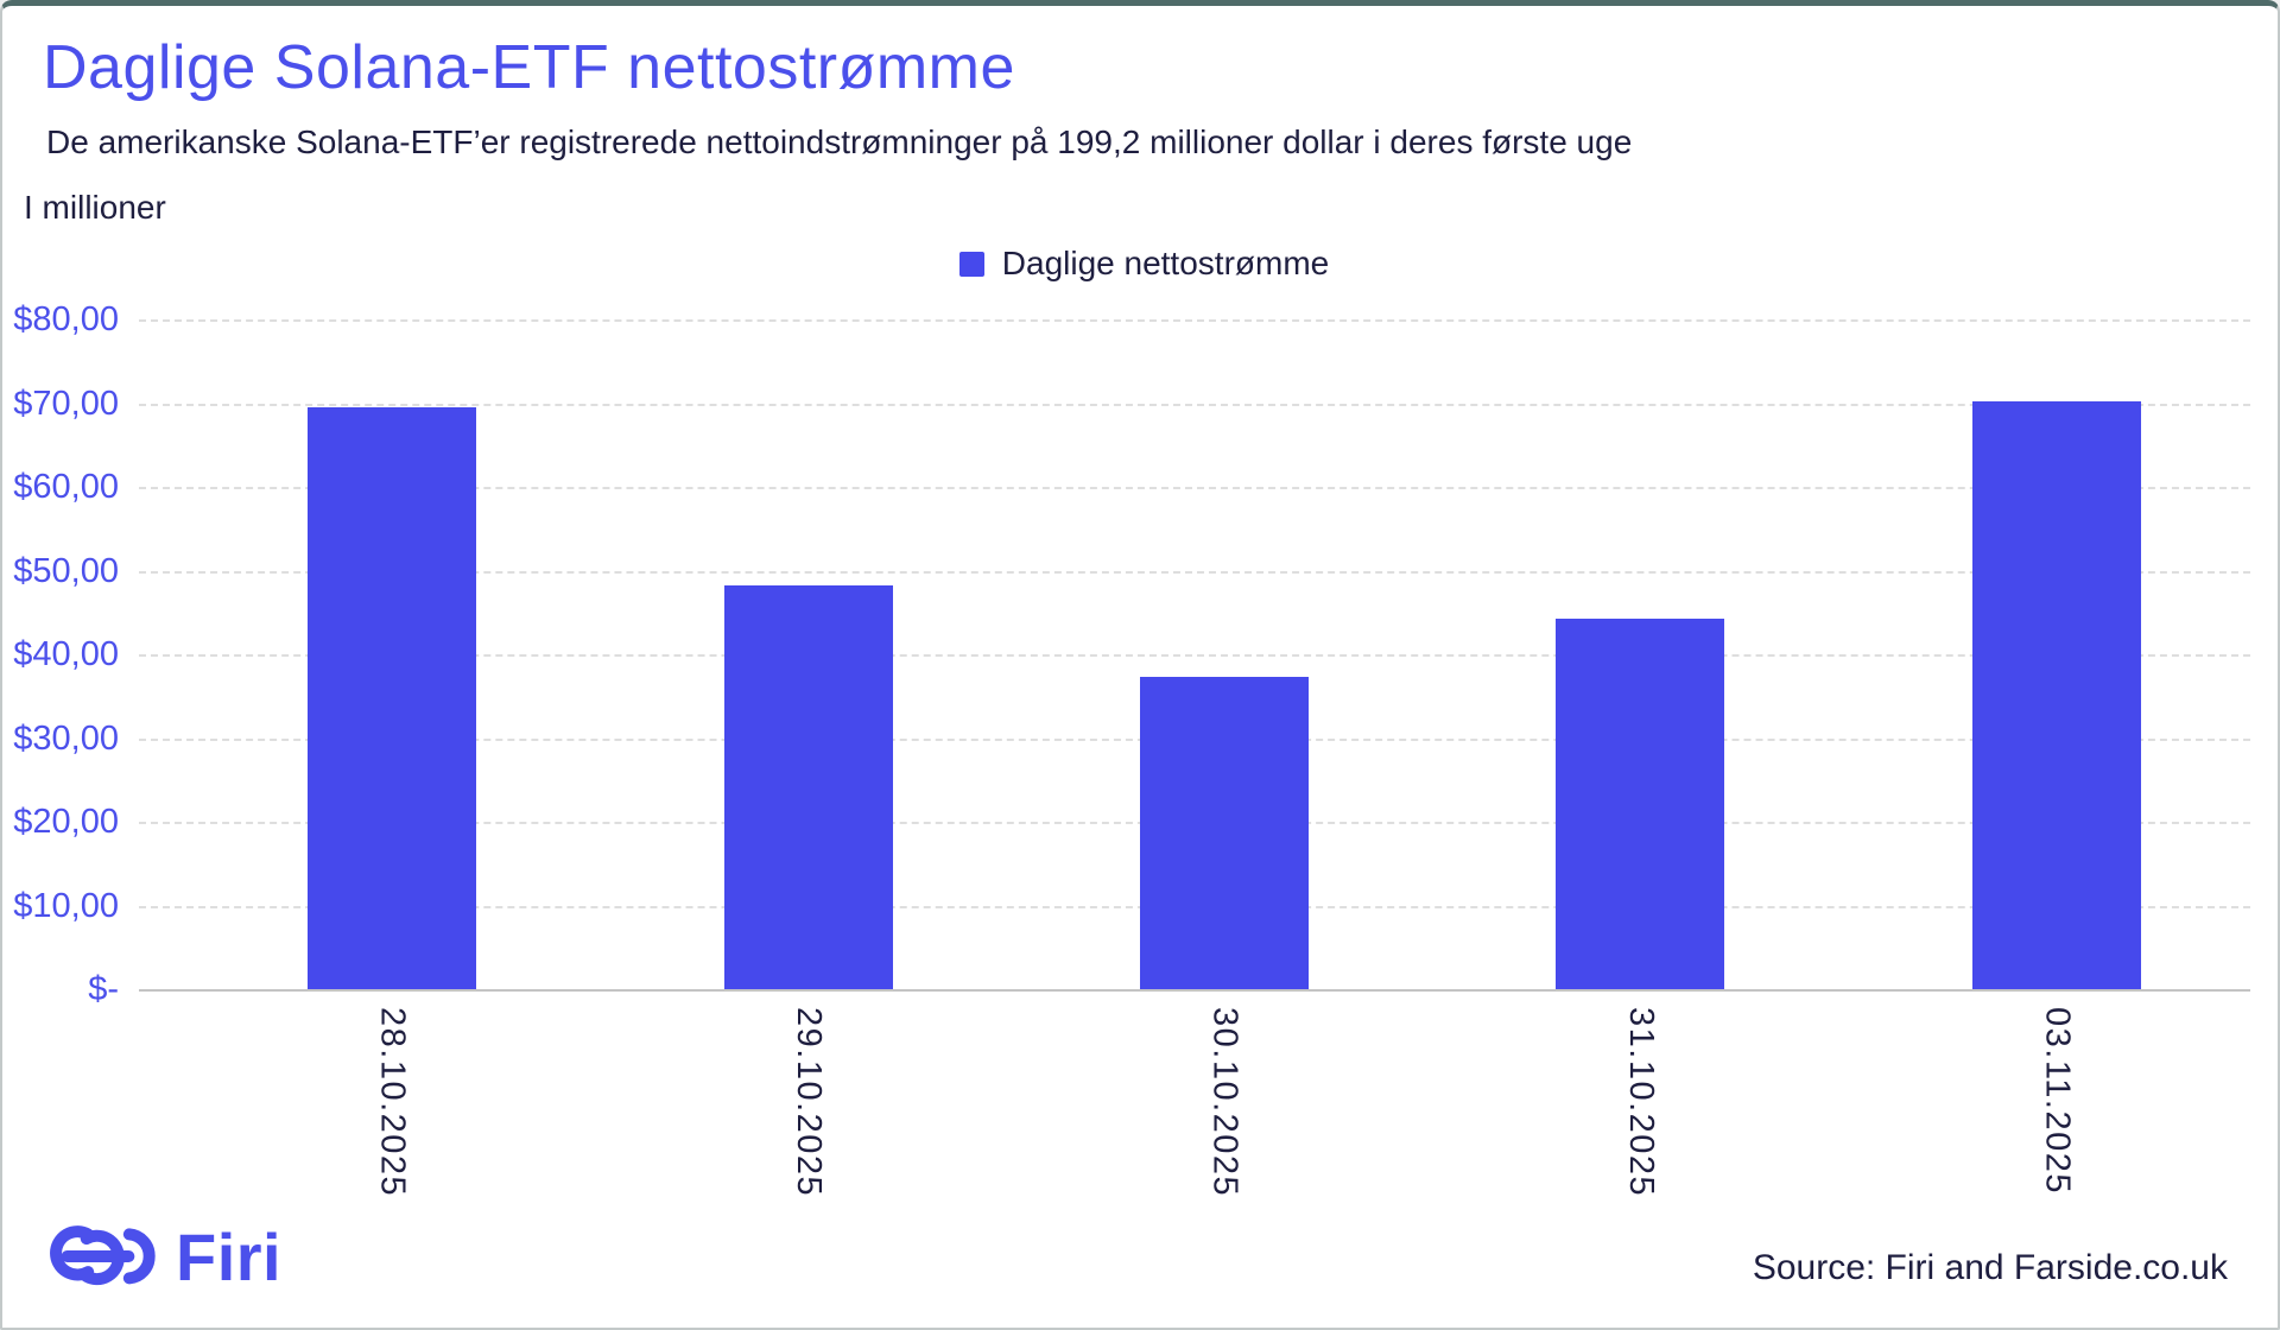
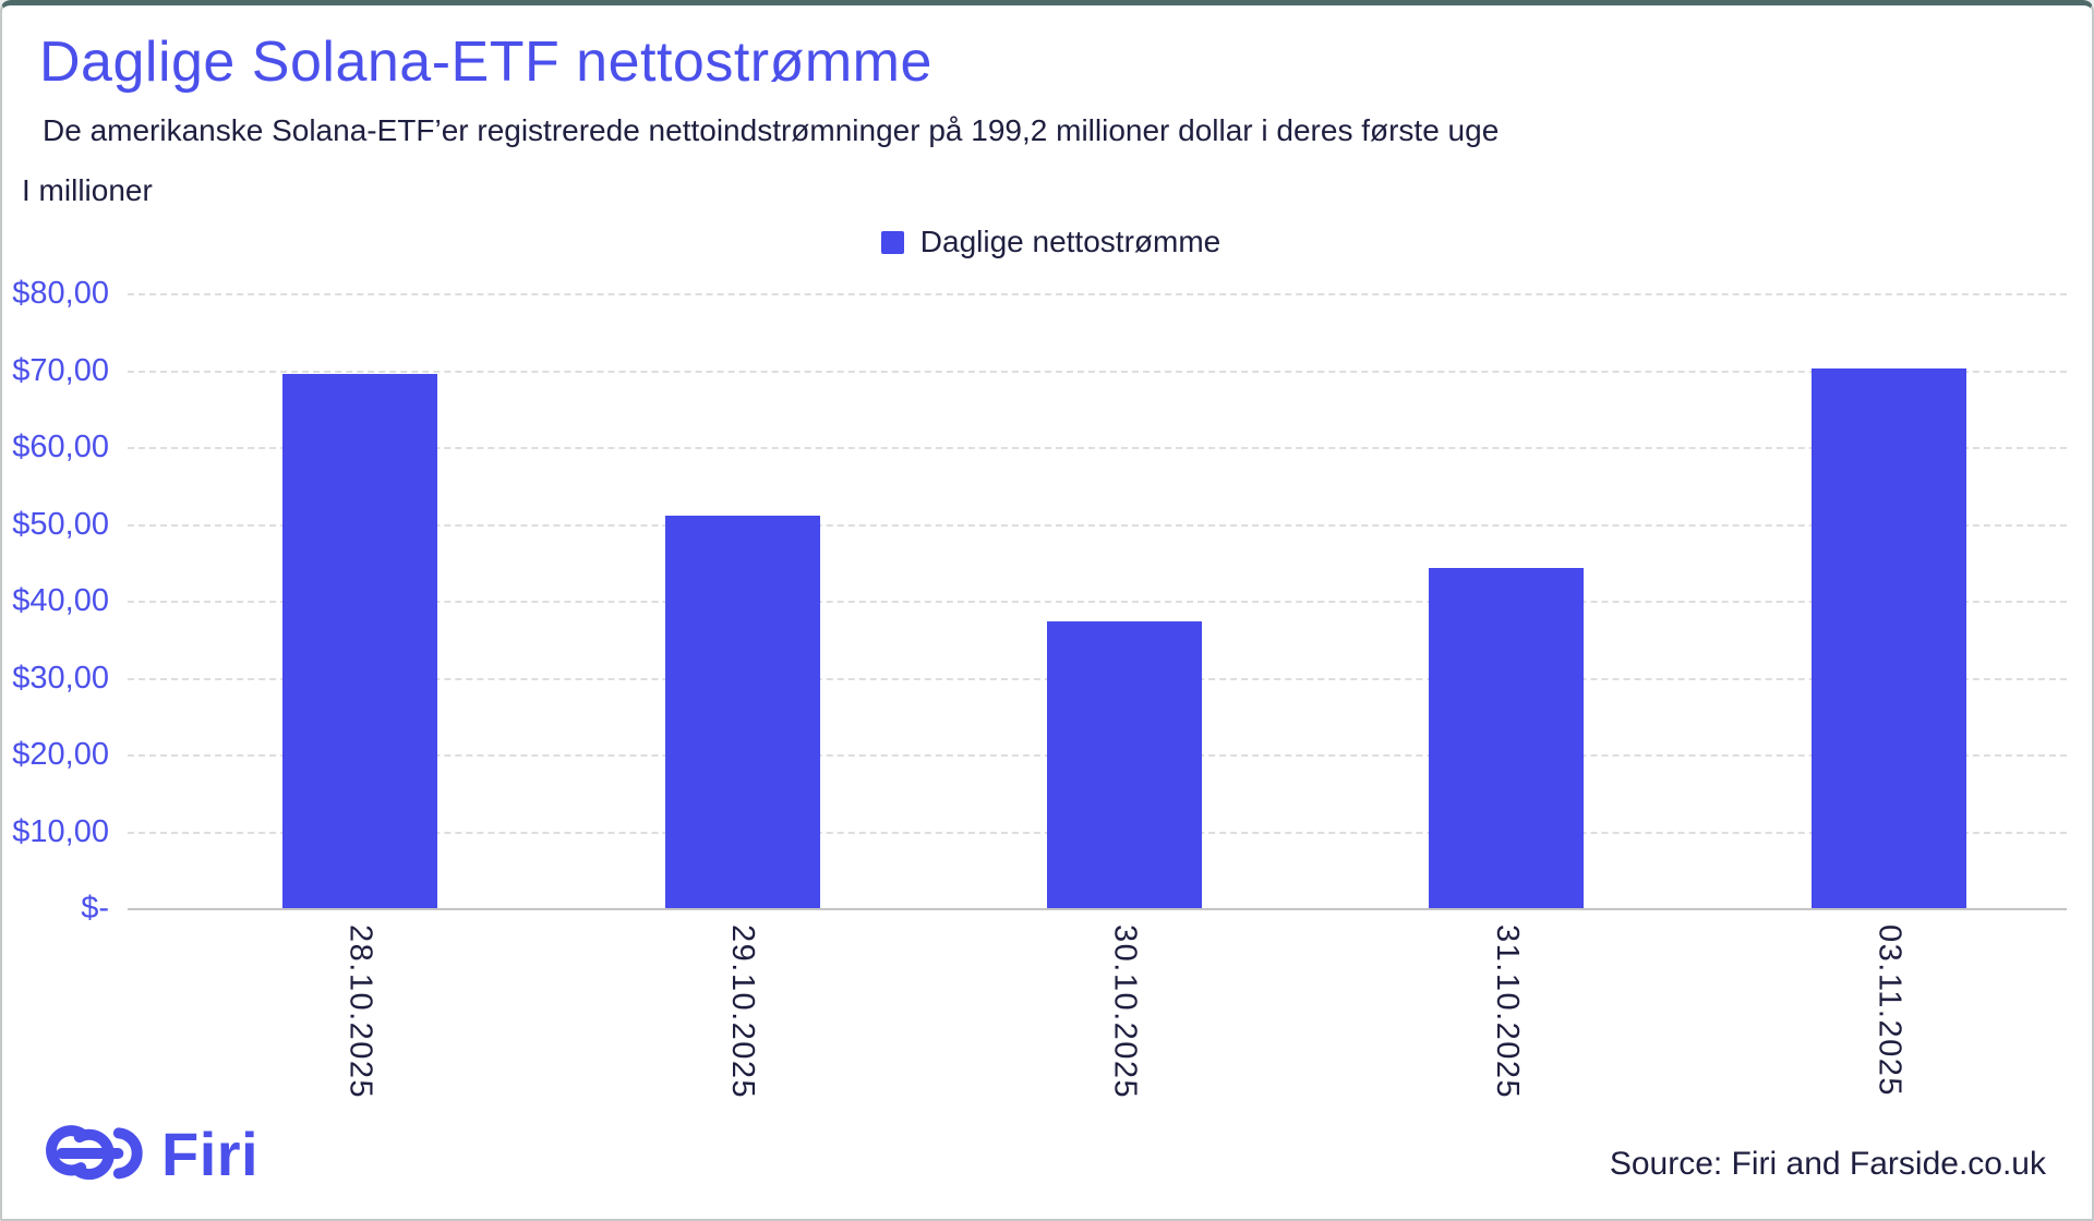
29.10.2025: $48 -> $51
